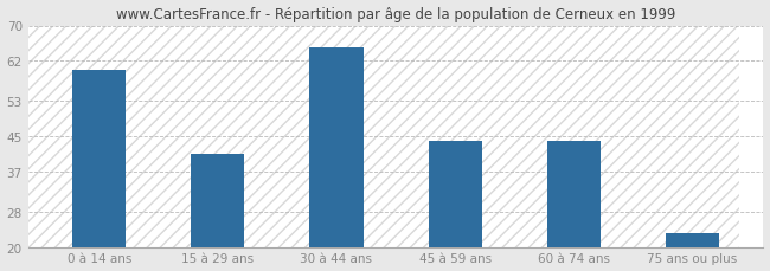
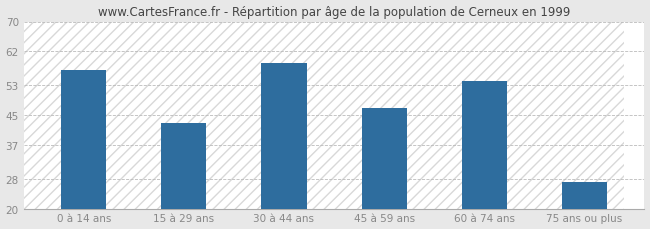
0 à 14 ans: 60 -> 57
15 à 29 ans: 41 -> 43
30 à 44 ans: 65 -> 59
45 à 59 ans: 44 -> 47
60 à 74 ans: 44 -> 54
75 ans ou plus: 23 -> 27
